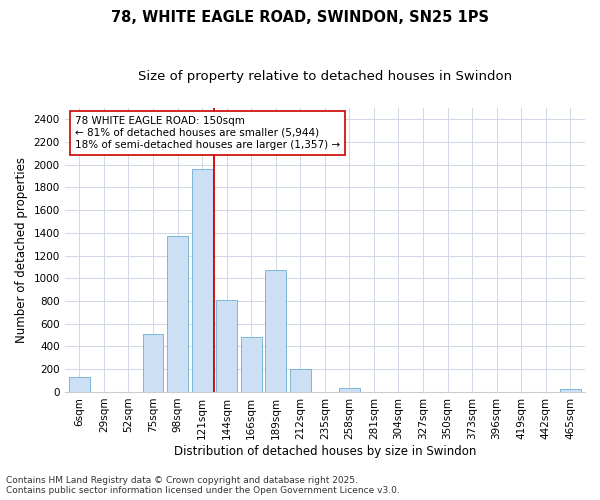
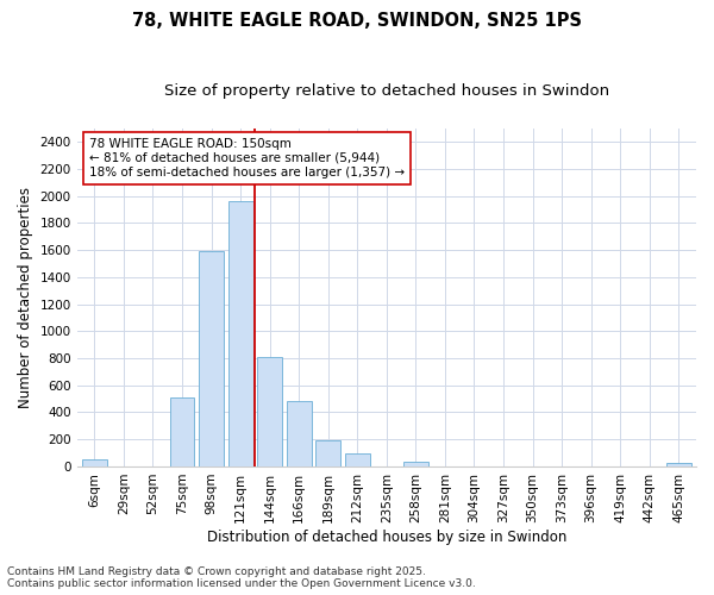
6sqm: 130 -> 60
98sqm: 1370 -> 1590
189sqm: 1070 -> 200
212sqm: 200 -> 100
